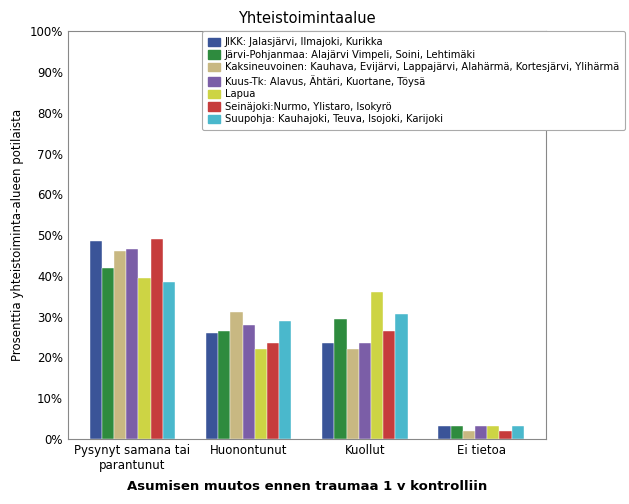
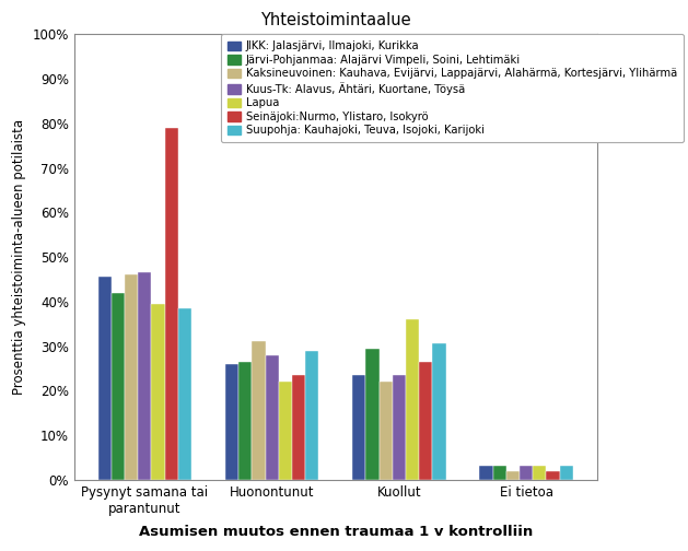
JIKK: Jalasjärvi, Ilmajoki, Kurikka/Pysynyt samana tai parantunut: 48.5% -> 45.5%
Seinäjoki:Nurmo, Ylistaro, Isokyrö/Pysynyt samana tai parantunut: 49.0% -> 79.0%
